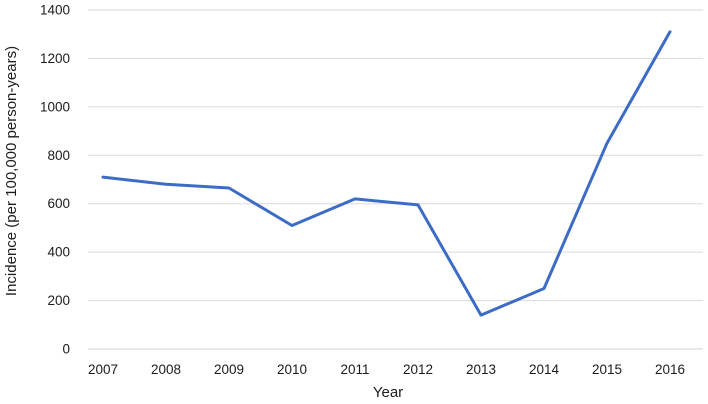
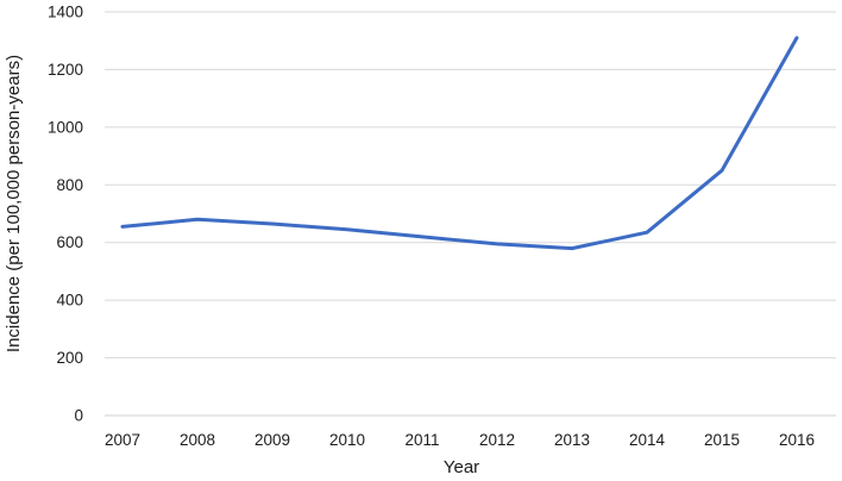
2007: 710 -> 660
2010: 510 -> 640
2013: 140 -> 580
2014: 250 -> 640
